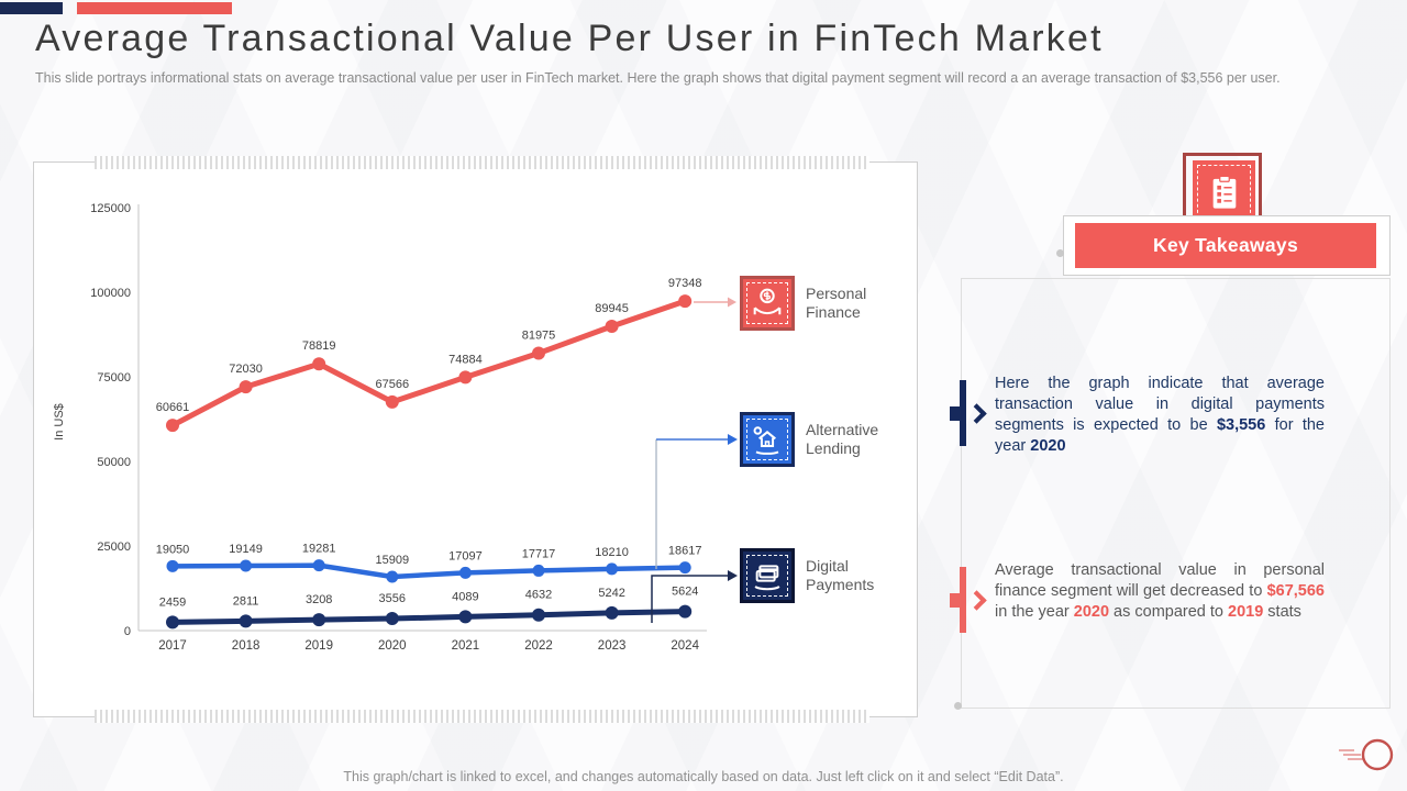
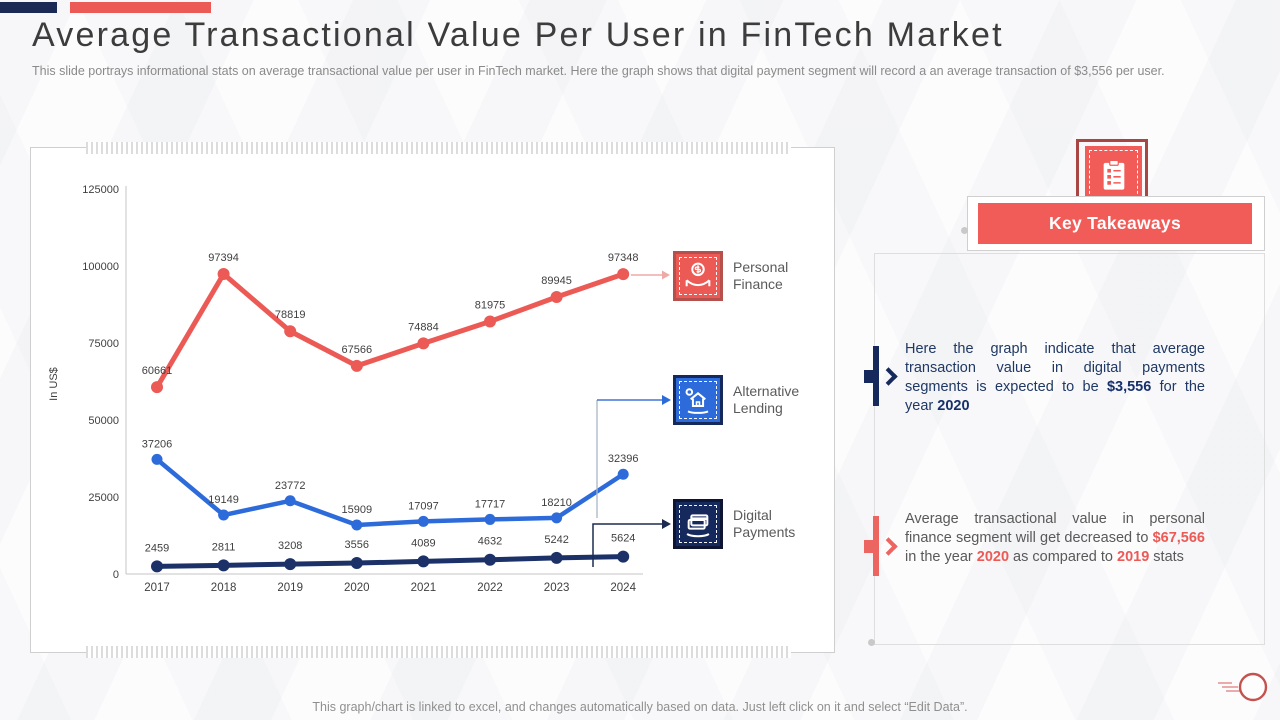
Alternative Lending/2017: 19050 -> 37206
Personal Finance/2018: 72030 -> 97394
Alternative Lending/2019: 19281 -> 23772
Alternative Lending/2024: 18617 -> 32396
